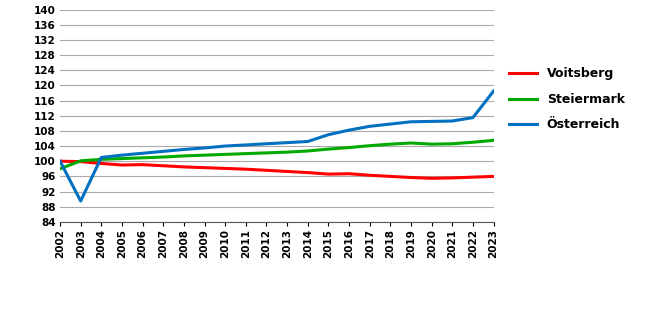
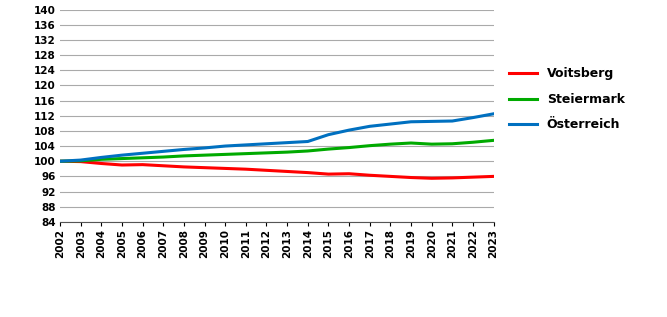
Steiermark/2002: 98.0 -> 100.0
Österreich/2003: 89.5 -> 100.3
Österreich/2023: 118.5 -> 112.5
